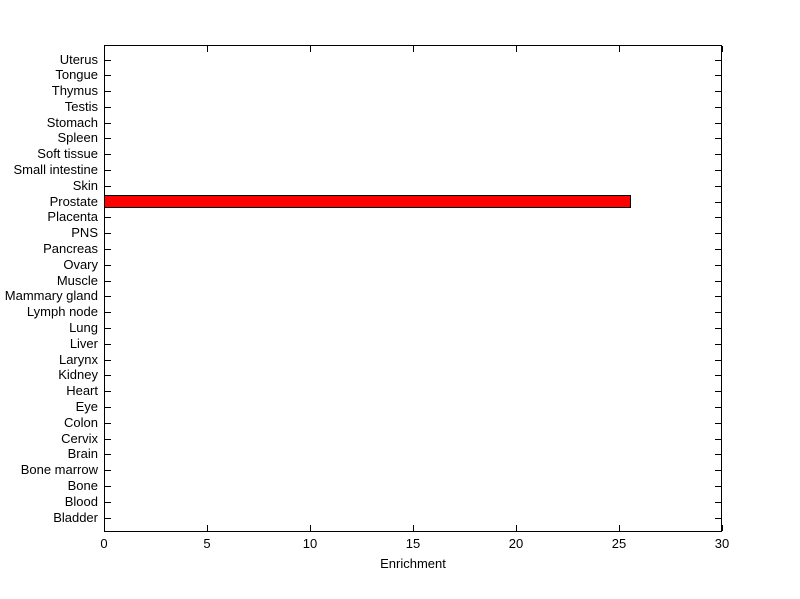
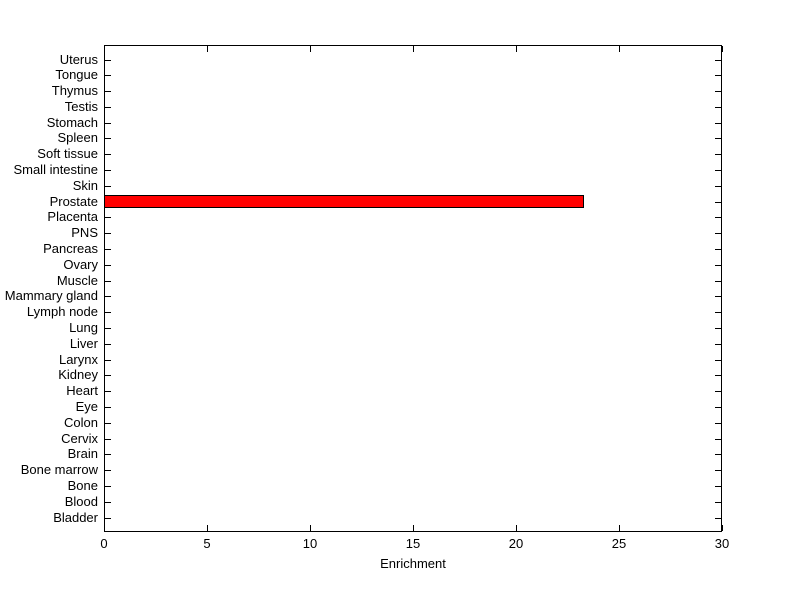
Prostate: 25.6 -> 23.3
